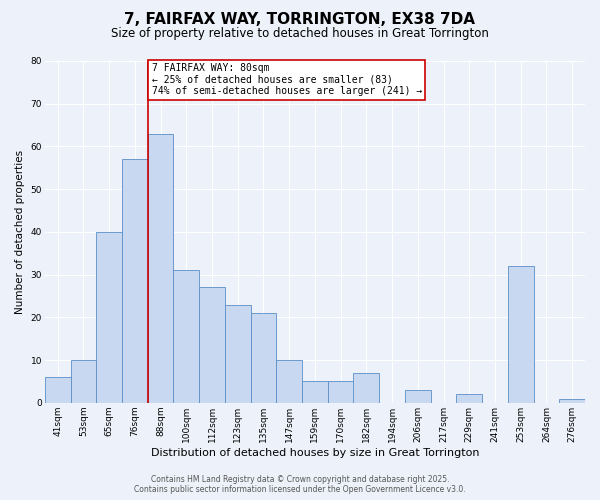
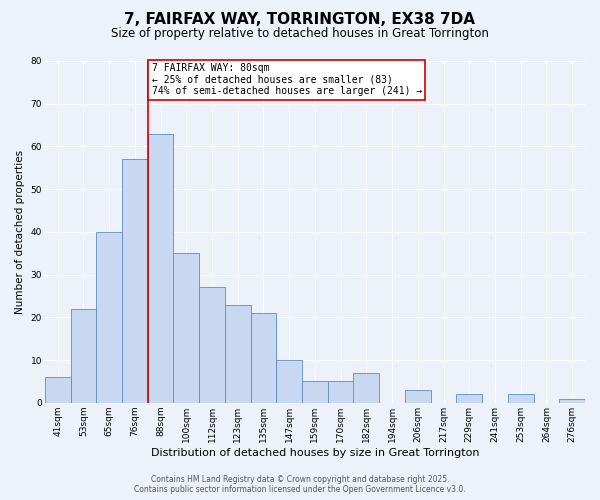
53sqm: 10 -> 22
100sqm: 31 -> 35
253sqm: 32 -> 2
